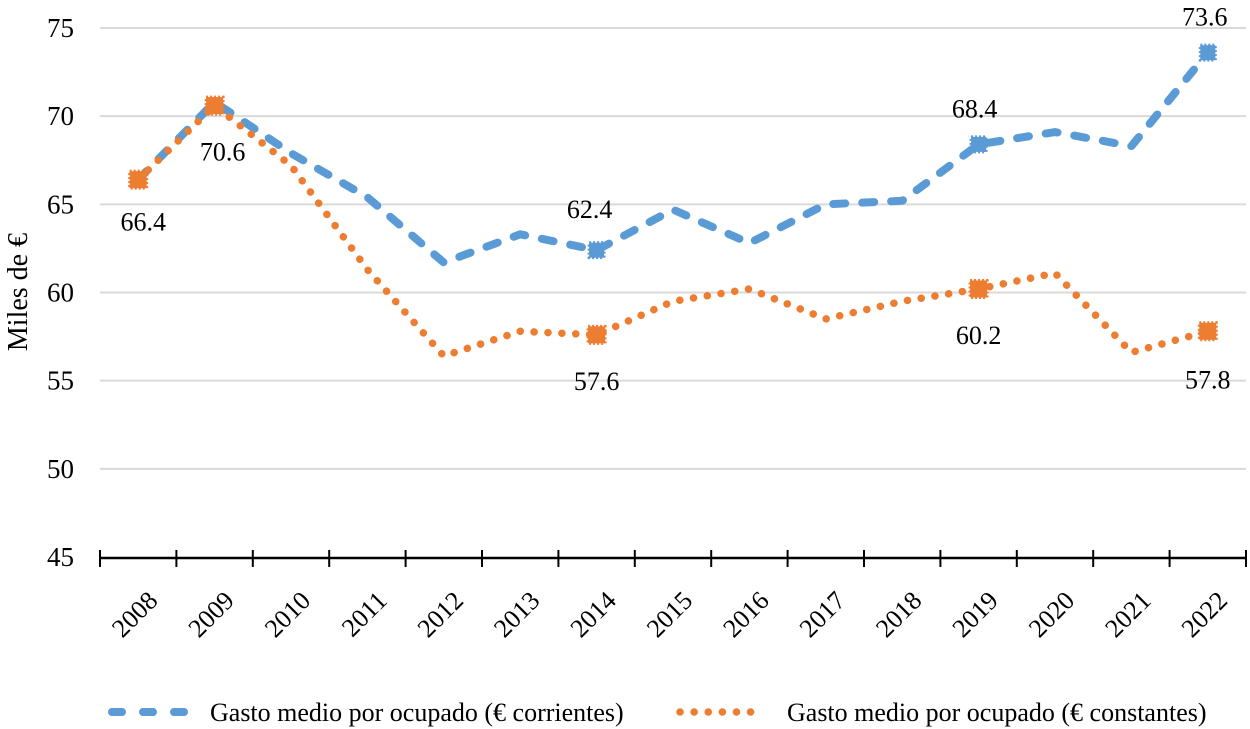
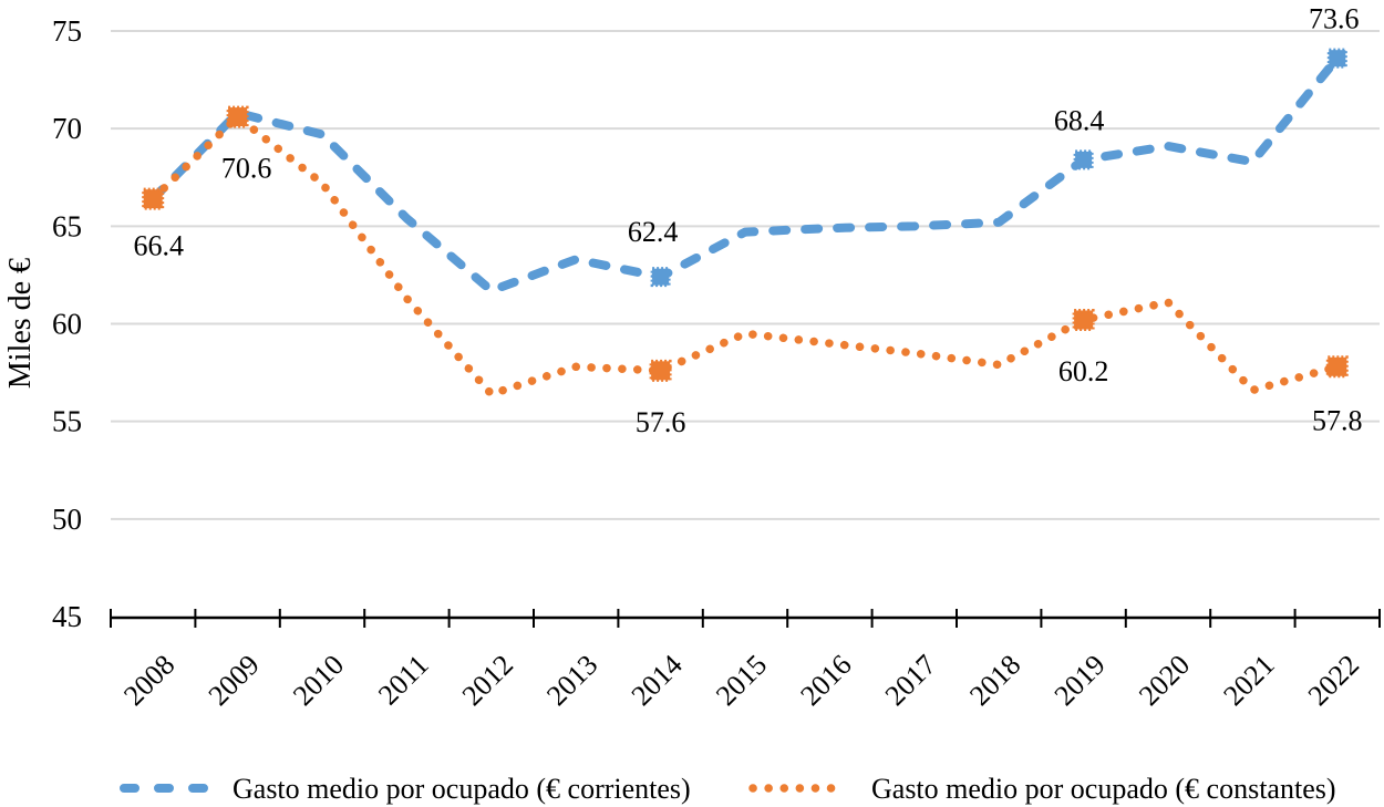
Gasto medio por ocupado (€ corrientes)/2010: 67.9 -> 69.7
Gasto medio por ocupado (€ corrientes)/2016: 62.8 -> 64.9
Gasto medio por ocupado (€ constantes)/2016: 60.2 -> 59.0
Gasto medio por ocupado (€ constantes)/2018: 59.5 -> 57.9
